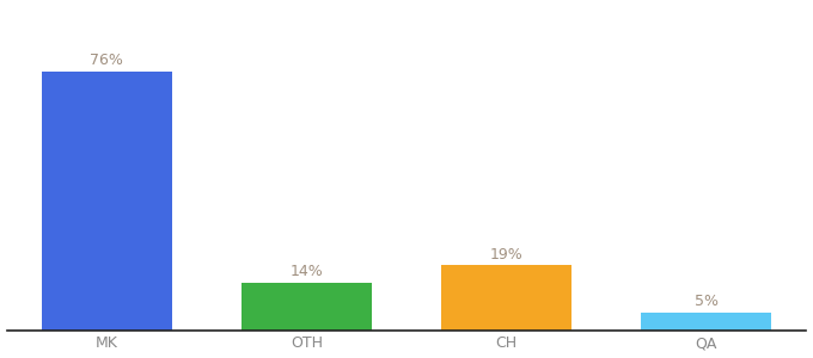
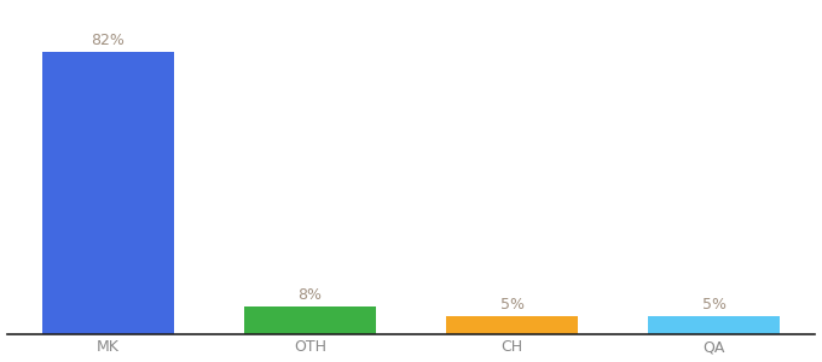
MK: 76% -> 82%
OTH: 14% -> 8%
CH: 19% -> 5%
